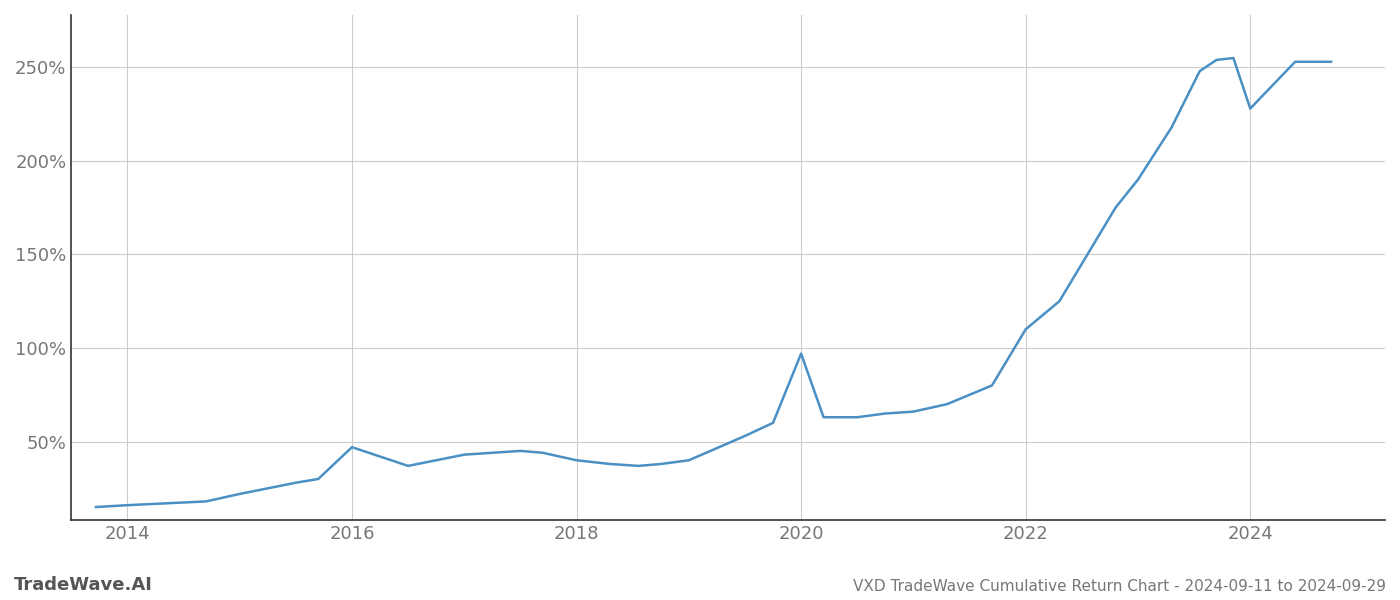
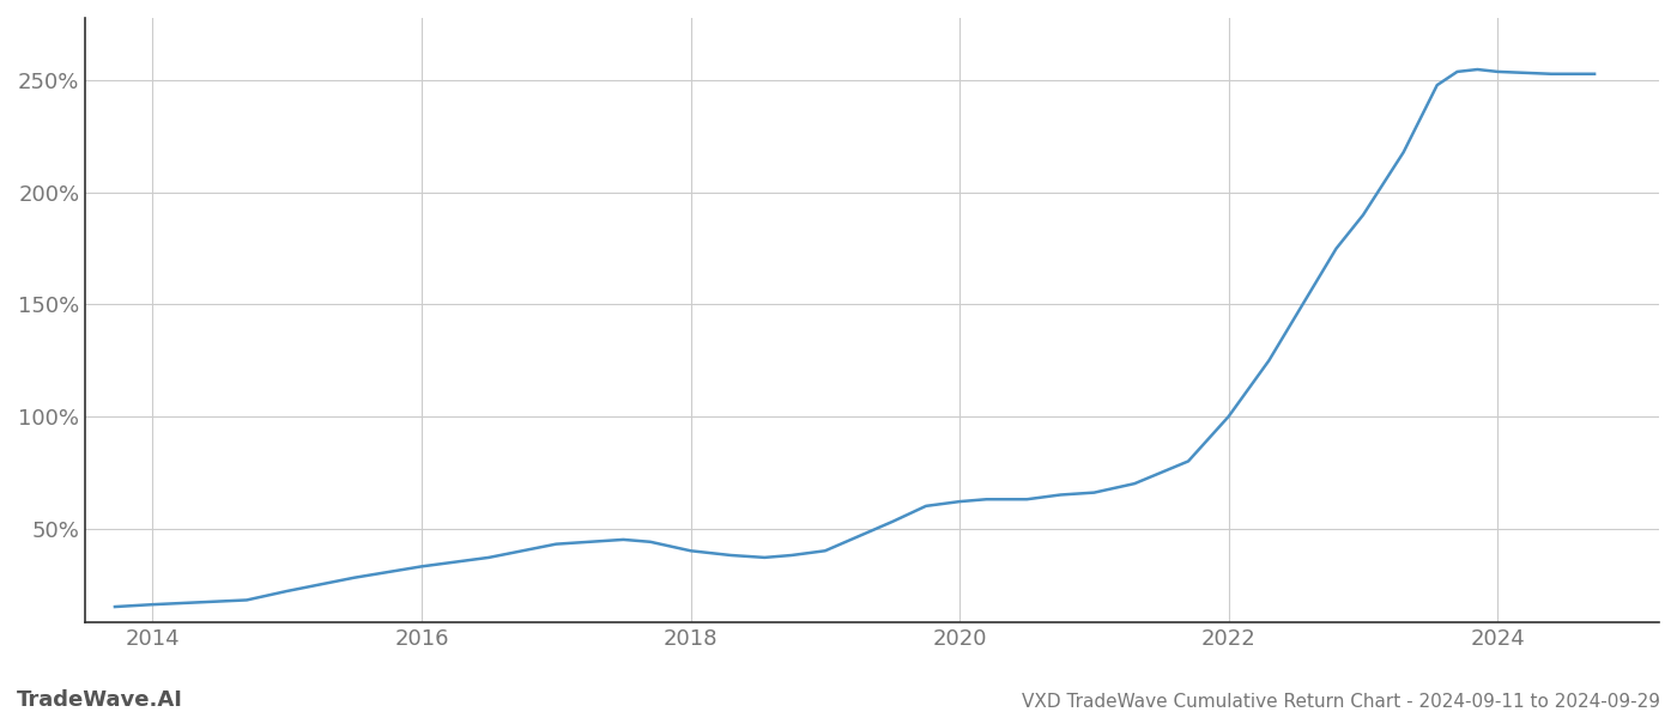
2016: 47% -> 33%
2020: 97% -> 62%
2022: 110% -> 100%
2024: 228% -> 254%
